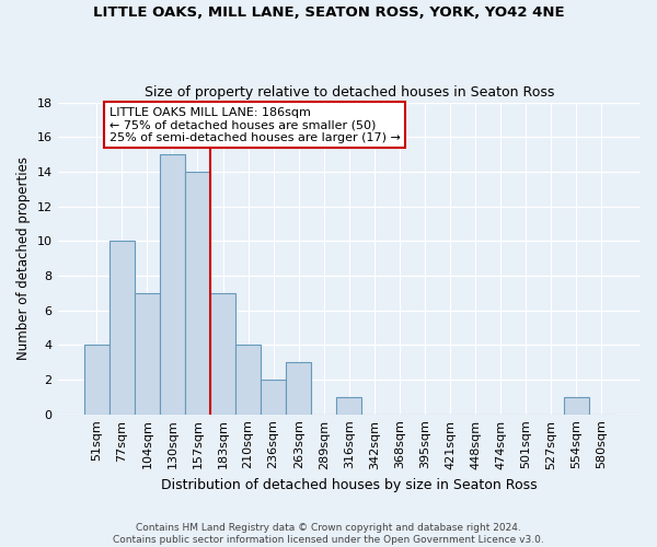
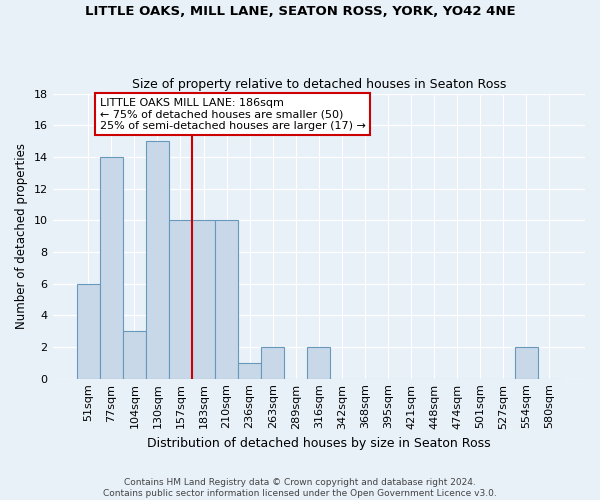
51sqm: 4 -> 6
77sqm: 10 -> 14
104sqm: 7 -> 3
157sqm: 14 -> 10
183sqm: 7 -> 10
210sqm: 4 -> 10
236sqm: 2 -> 1
263sqm: 3 -> 2
316sqm: 1 -> 2
554sqm: 1 -> 2
